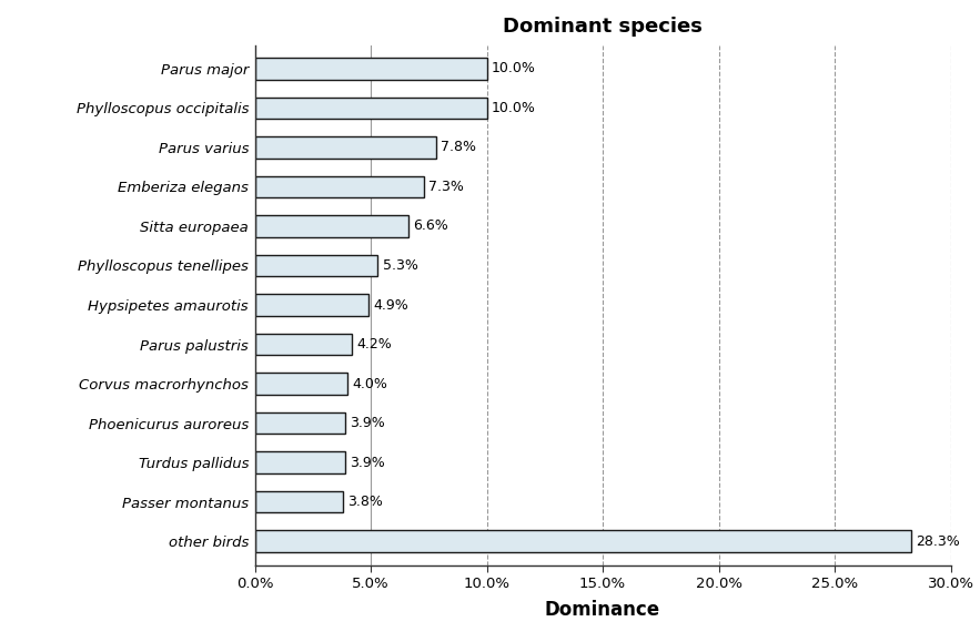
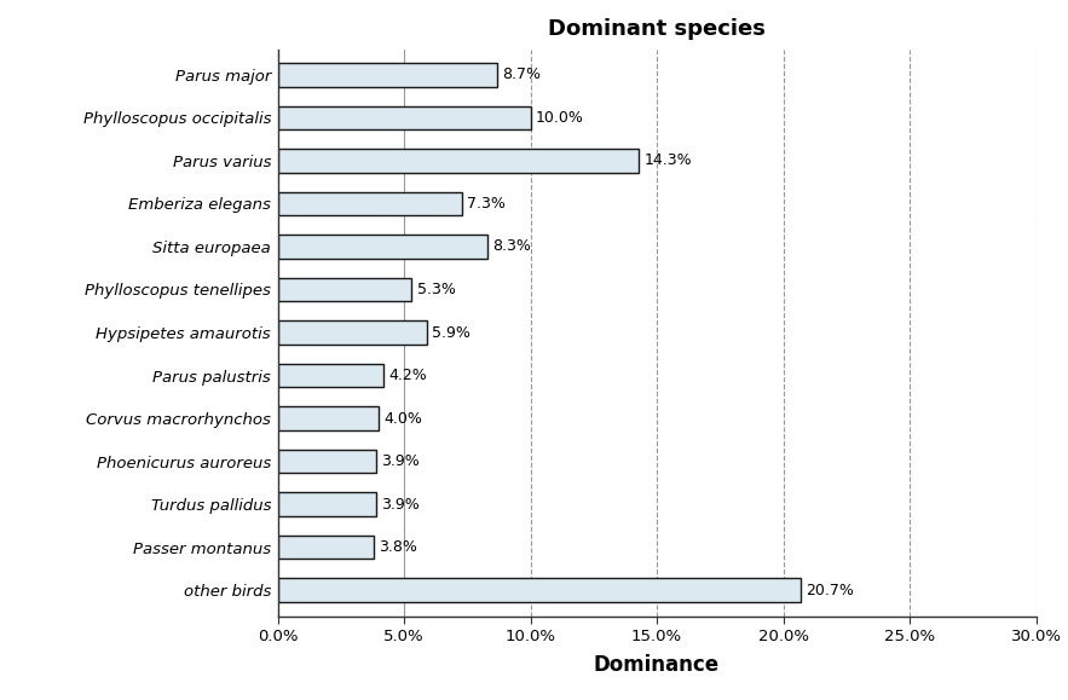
Parus major: 10.0% -> 8.7%
Parus varius: 7.8% -> 14.3%
Sitta europaea: 6.6% -> 8.3%
Hypsipetes amaurotis: 4.9% -> 5.9%
other birds: 28.3% -> 20.7%
